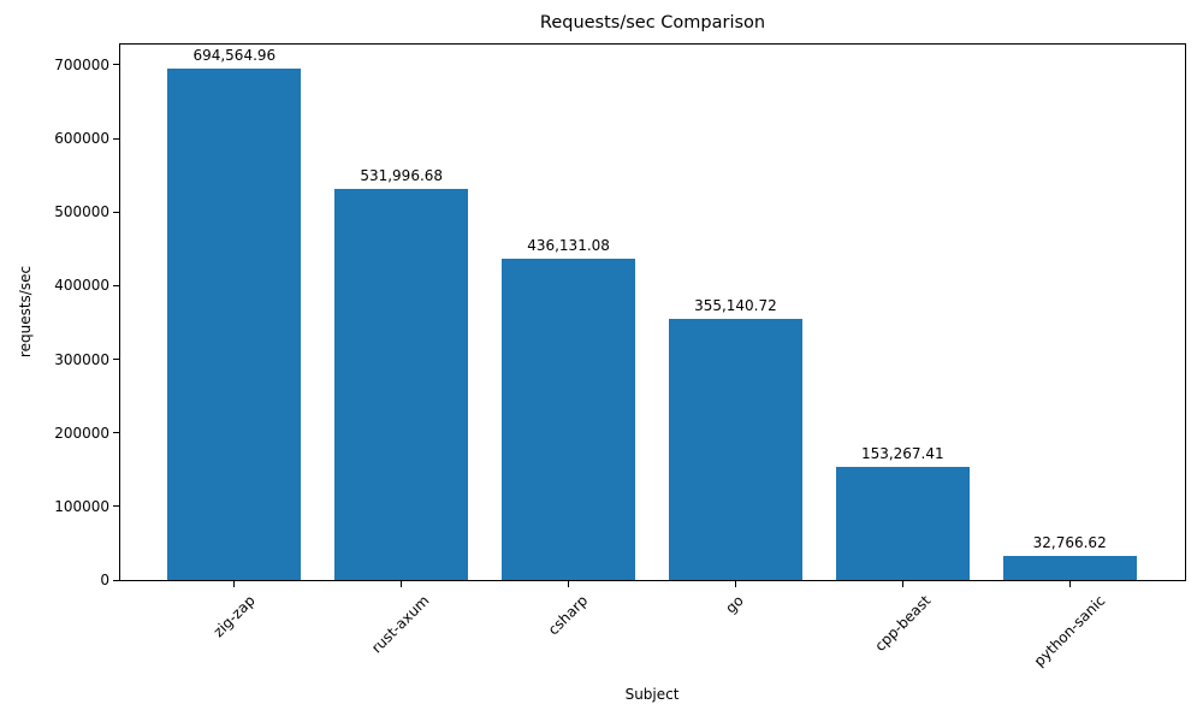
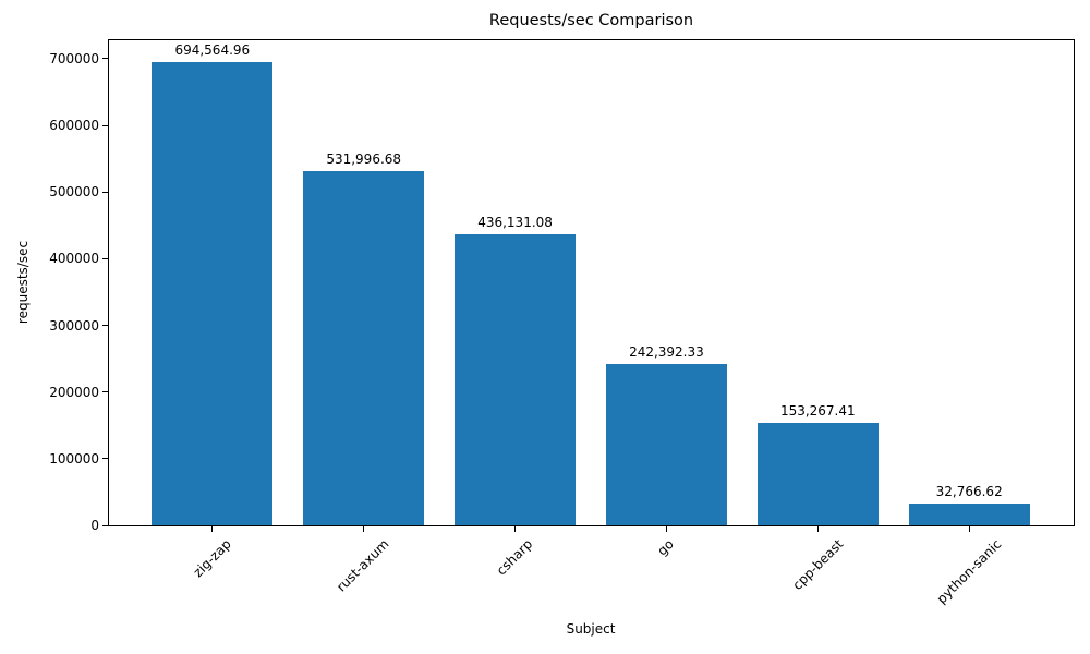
go: 355,140.72 -> 242,392.33
